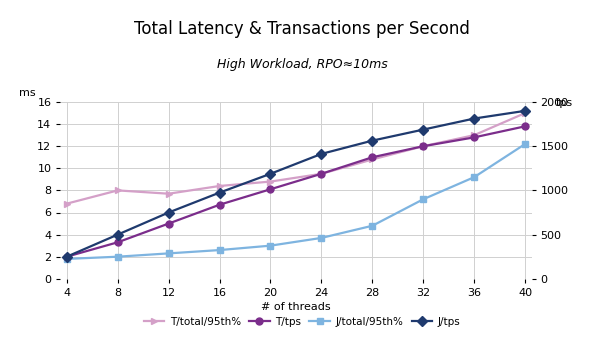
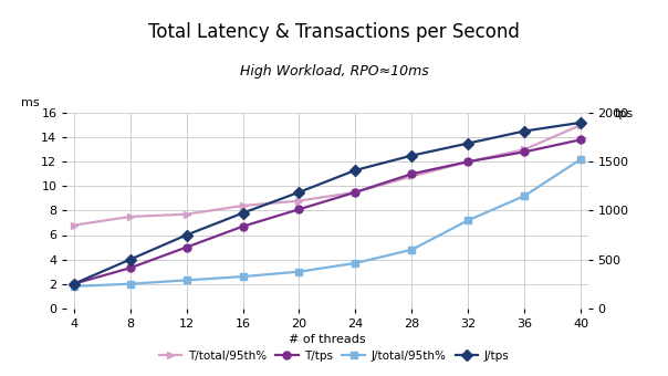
T/total/95th%/8: 8.0 -> 7.5
